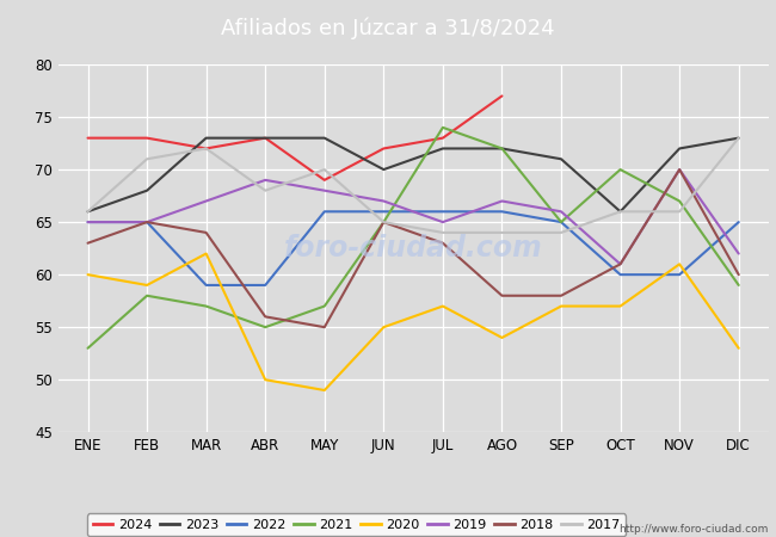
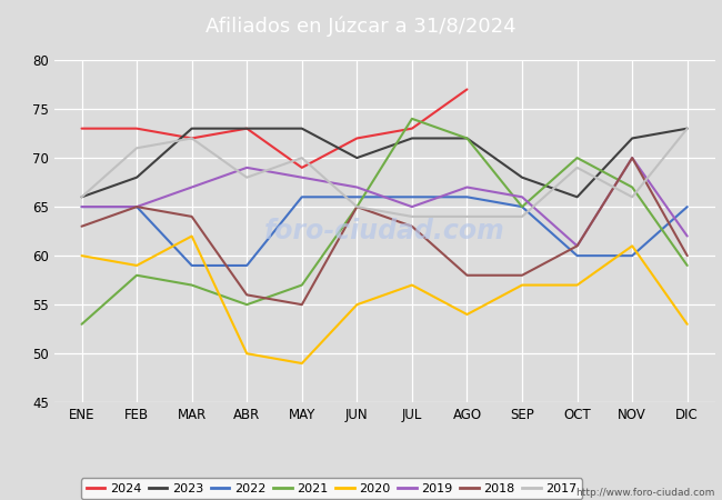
2023/SEP: 71 -> 68
2017/OCT: 66 -> 69
